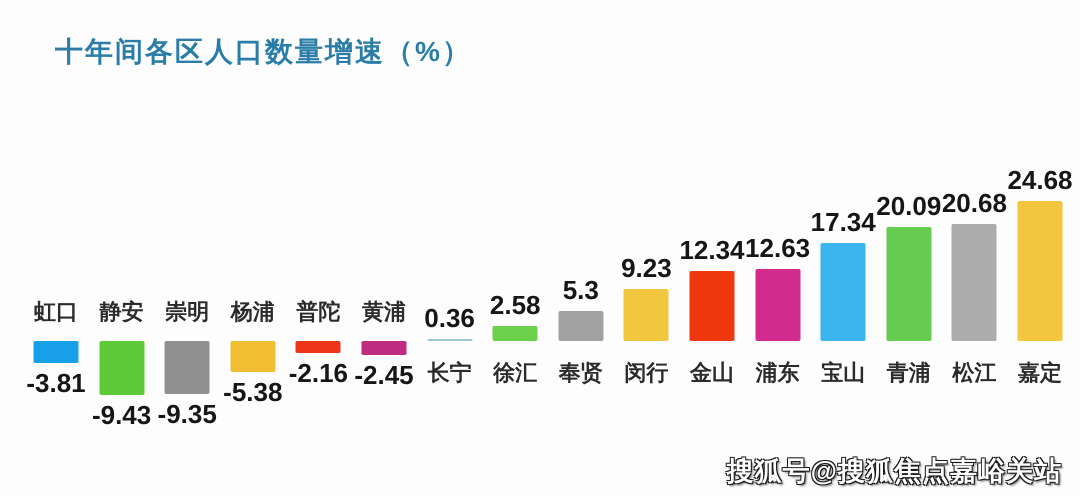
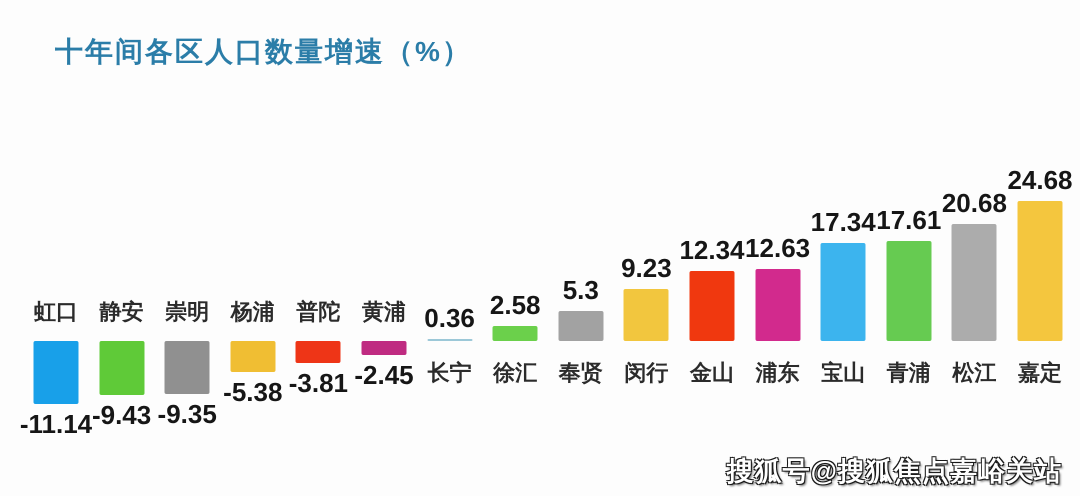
虹口: -3.81 -> -11.14
普陀: -2.16 -> -3.81
青浦: 20.09 -> 17.61
